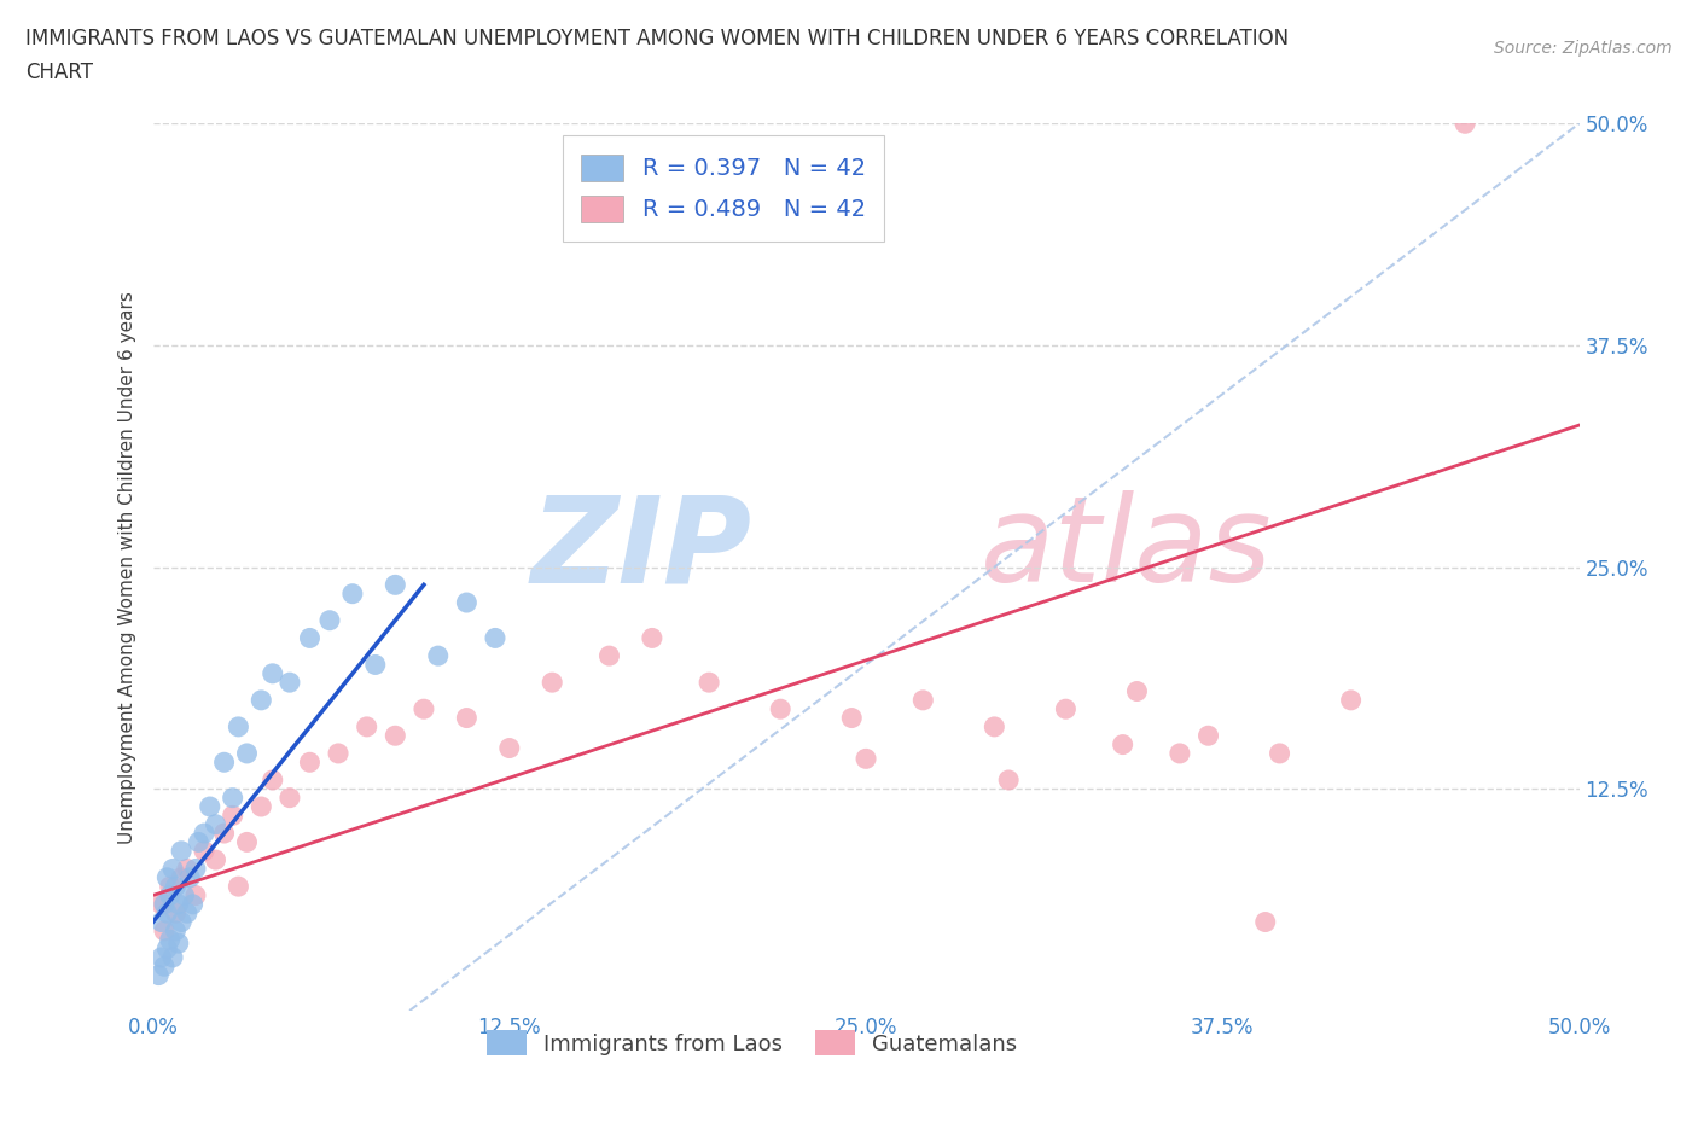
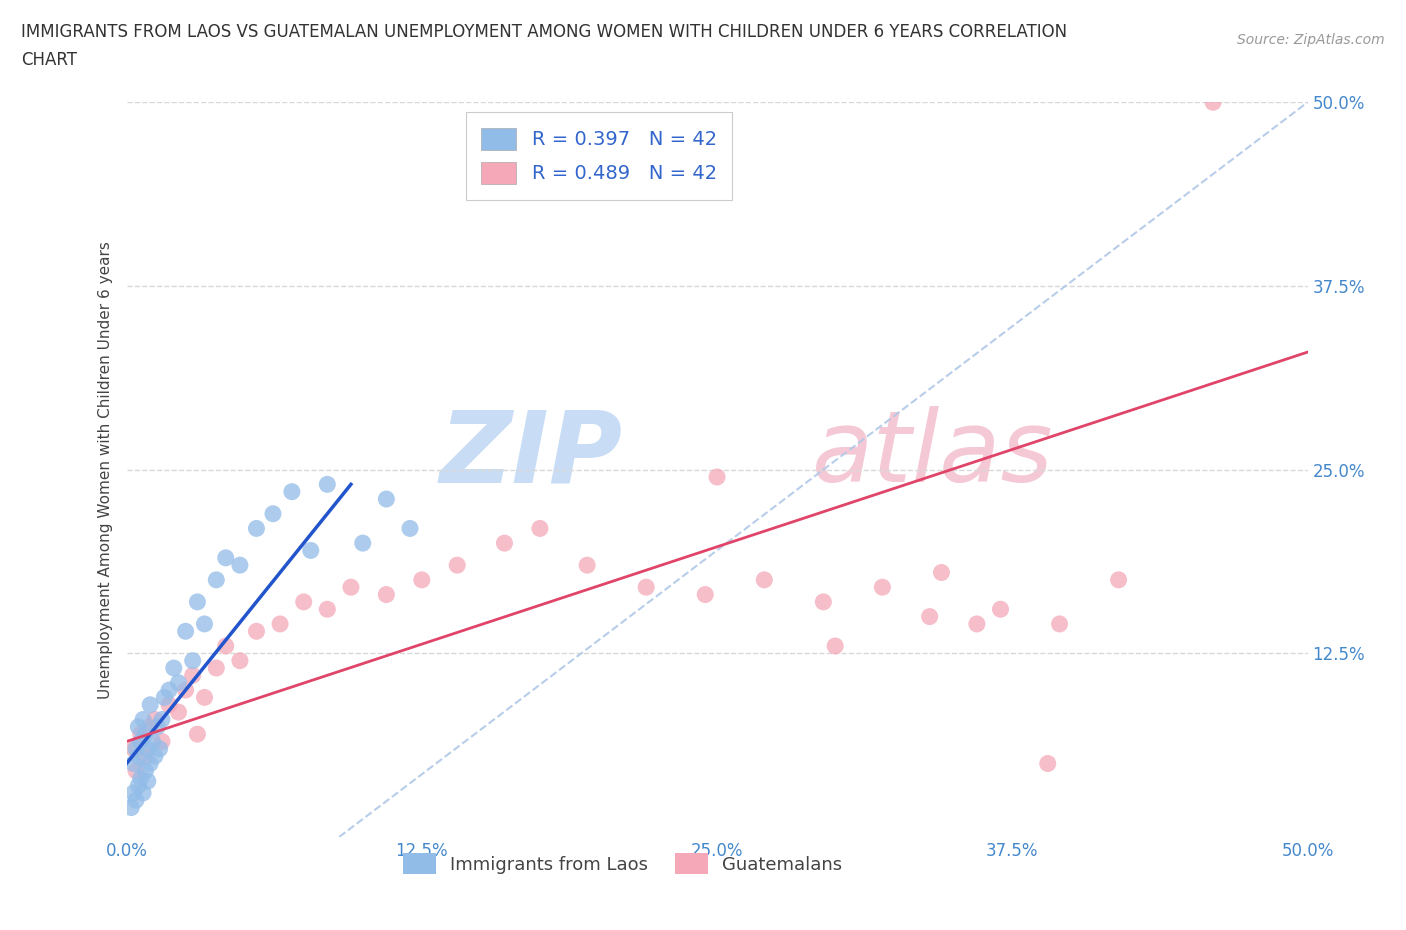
Guatemalans/12.5%: 14.8% -> 17.5%
Guatemalans/25.0%: 14.2% -> 24.5%
